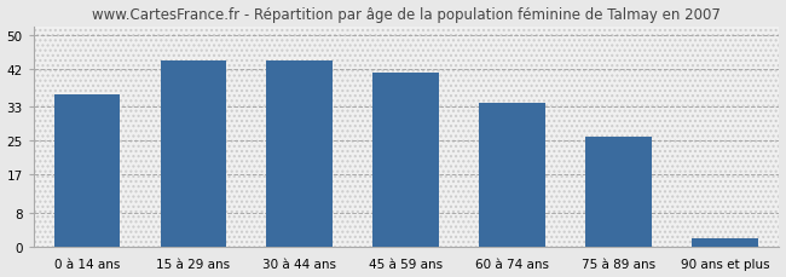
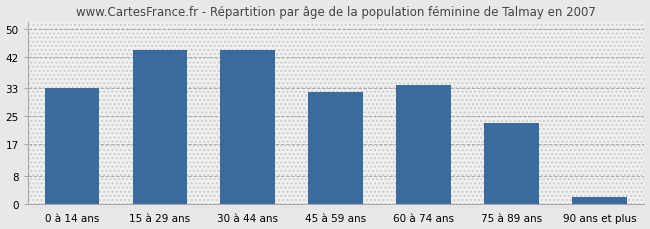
0 à 14 ans: 36 -> 33
45 à 59 ans: 41 -> 32
75 à 89 ans: 26 -> 23
